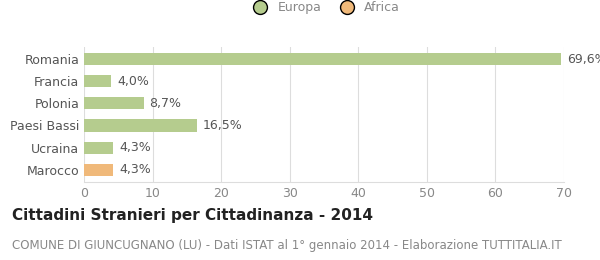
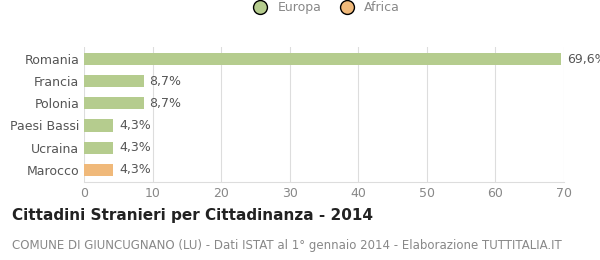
Francia: 4,0% -> 8,7%
Paesi Bassi: 16,5% -> 4,3%
